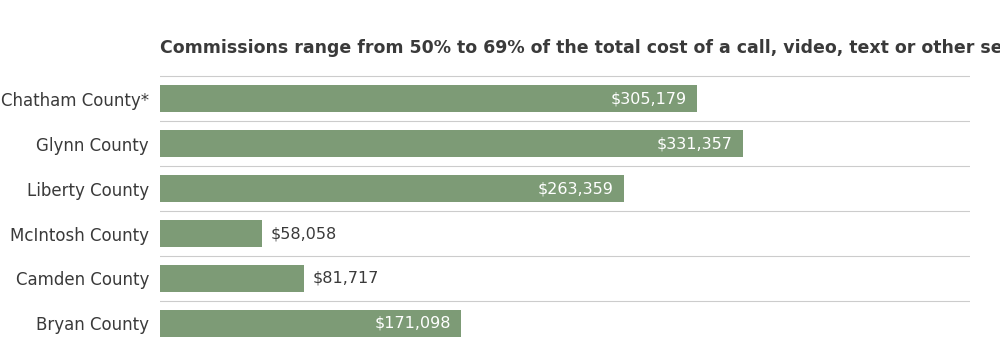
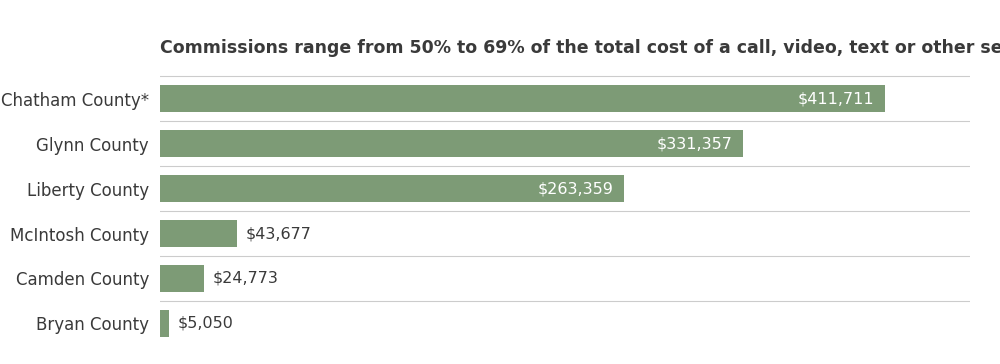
Chatham County*: $305,179 -> $411,711
McIntosh County: $58,058 -> $43,677
Camden County: $81,717 -> $24,773
Bryan County: $171,098 -> $5,050
